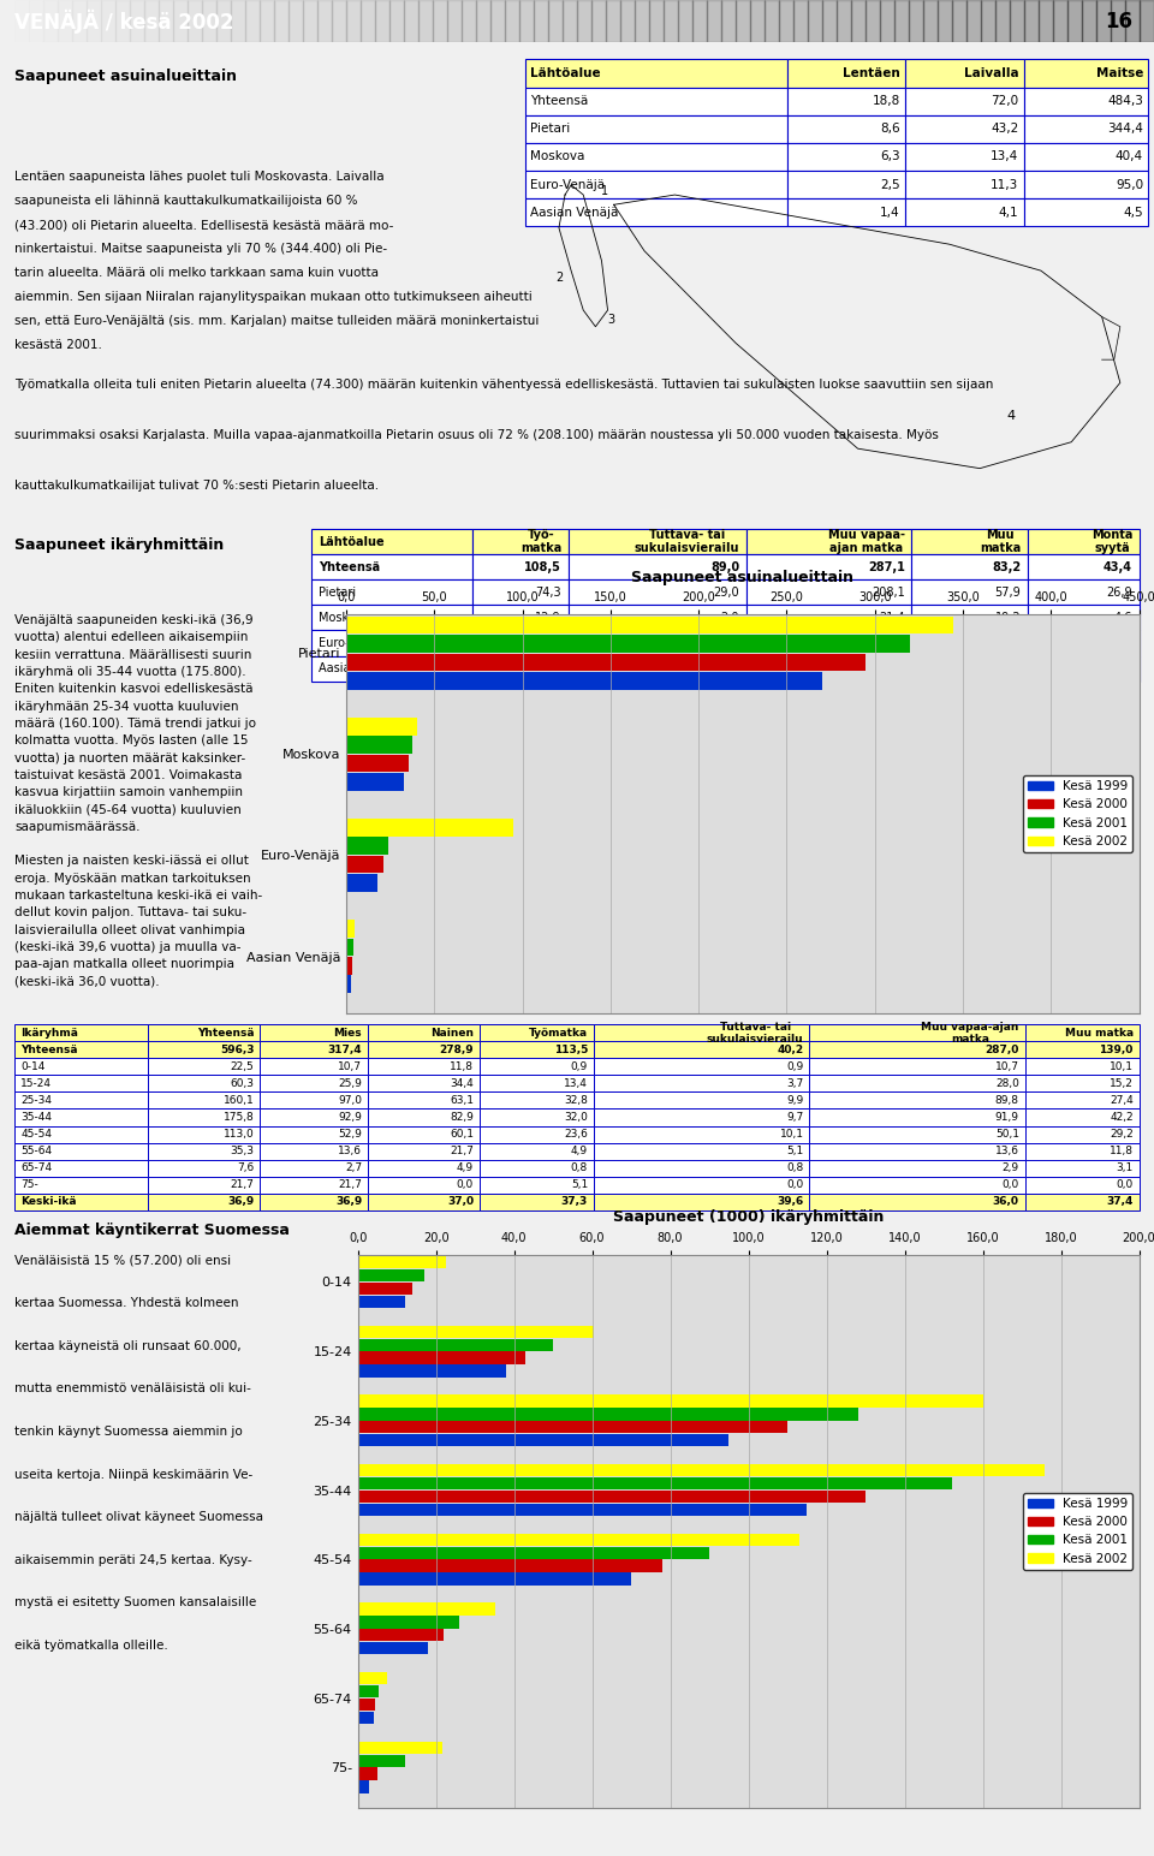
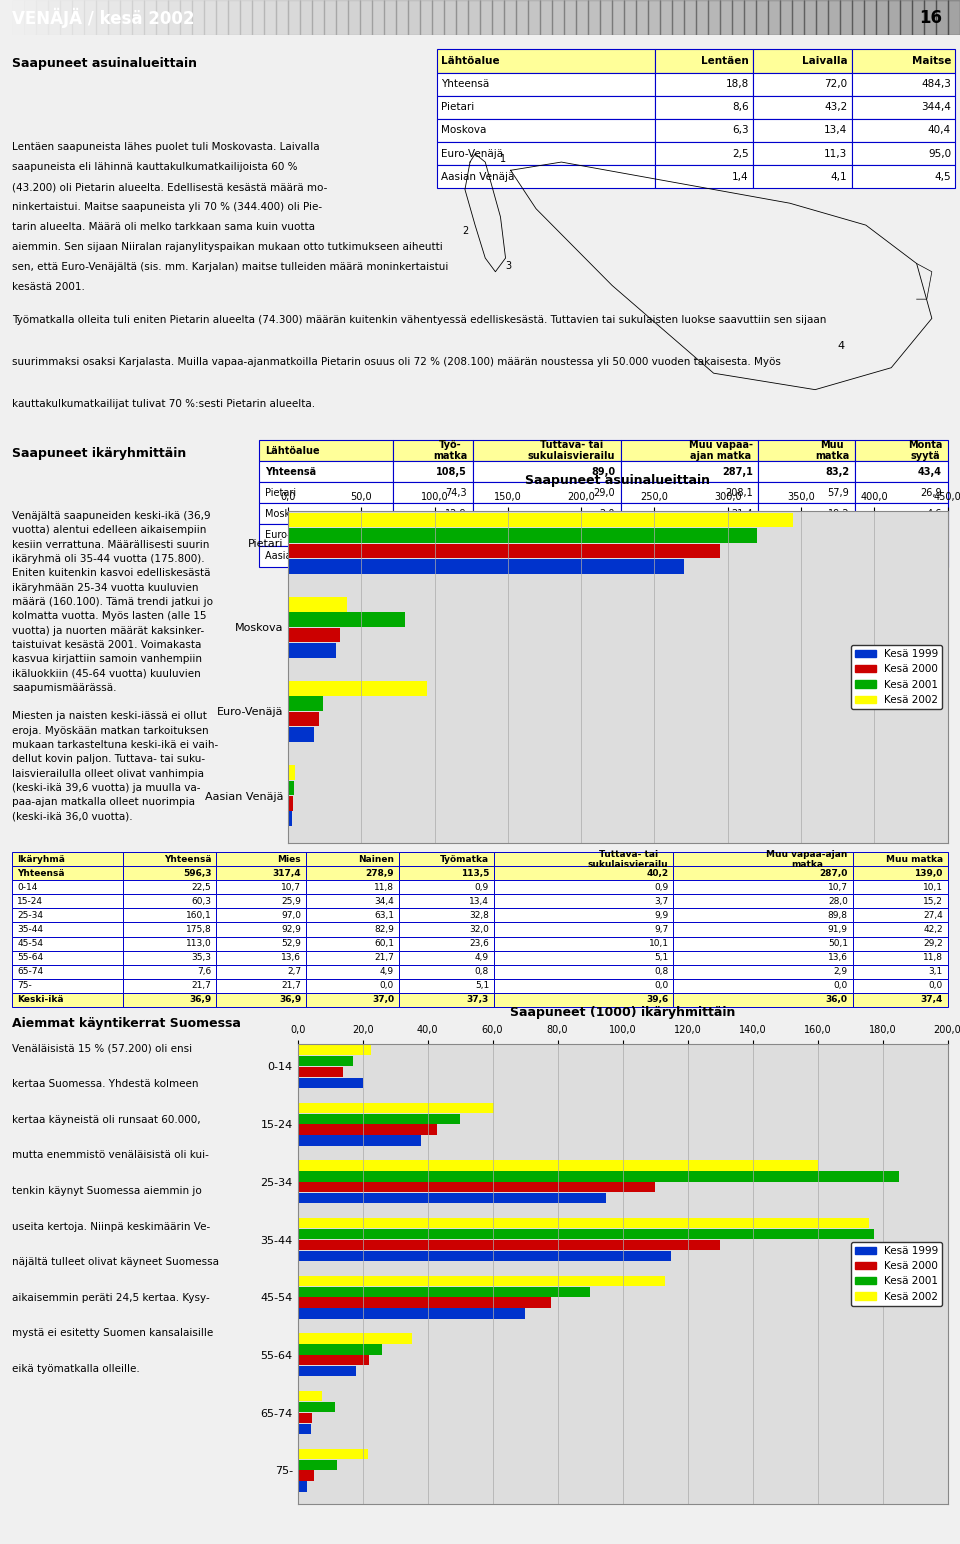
Saapuneet asuinalueittain/Kesä 2001/Moskova: 38 -> 80
Saapuneet (1000) ikäryhmittäin/Kesä 1999/0-14: 12 -> 20
Saapuneet (1000) ikäryhmittäin/Kesä 2001/25-34: 128,0 -> 185,0
Saapuneet (1000) ikäryhmittäin/Kesä 2001/35-44: 152,0 -> 177,5
Saapuneet (1000) ikäryhmittäin/Kesä 2001/65-74: 5,5 -> 11,5
